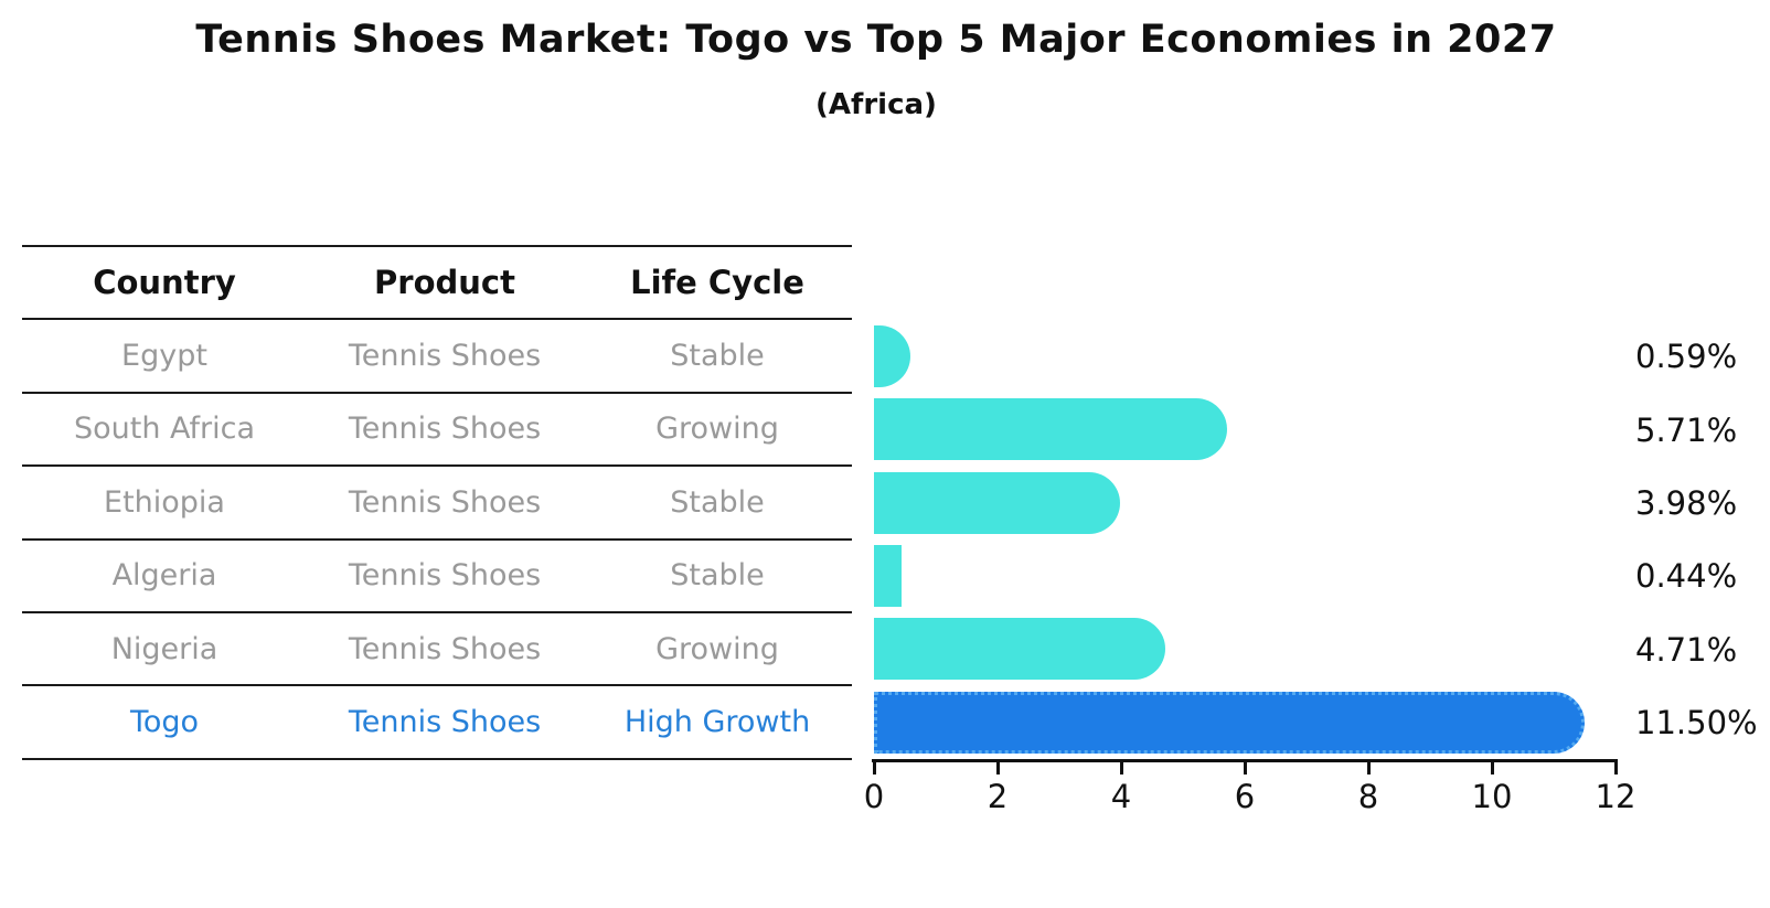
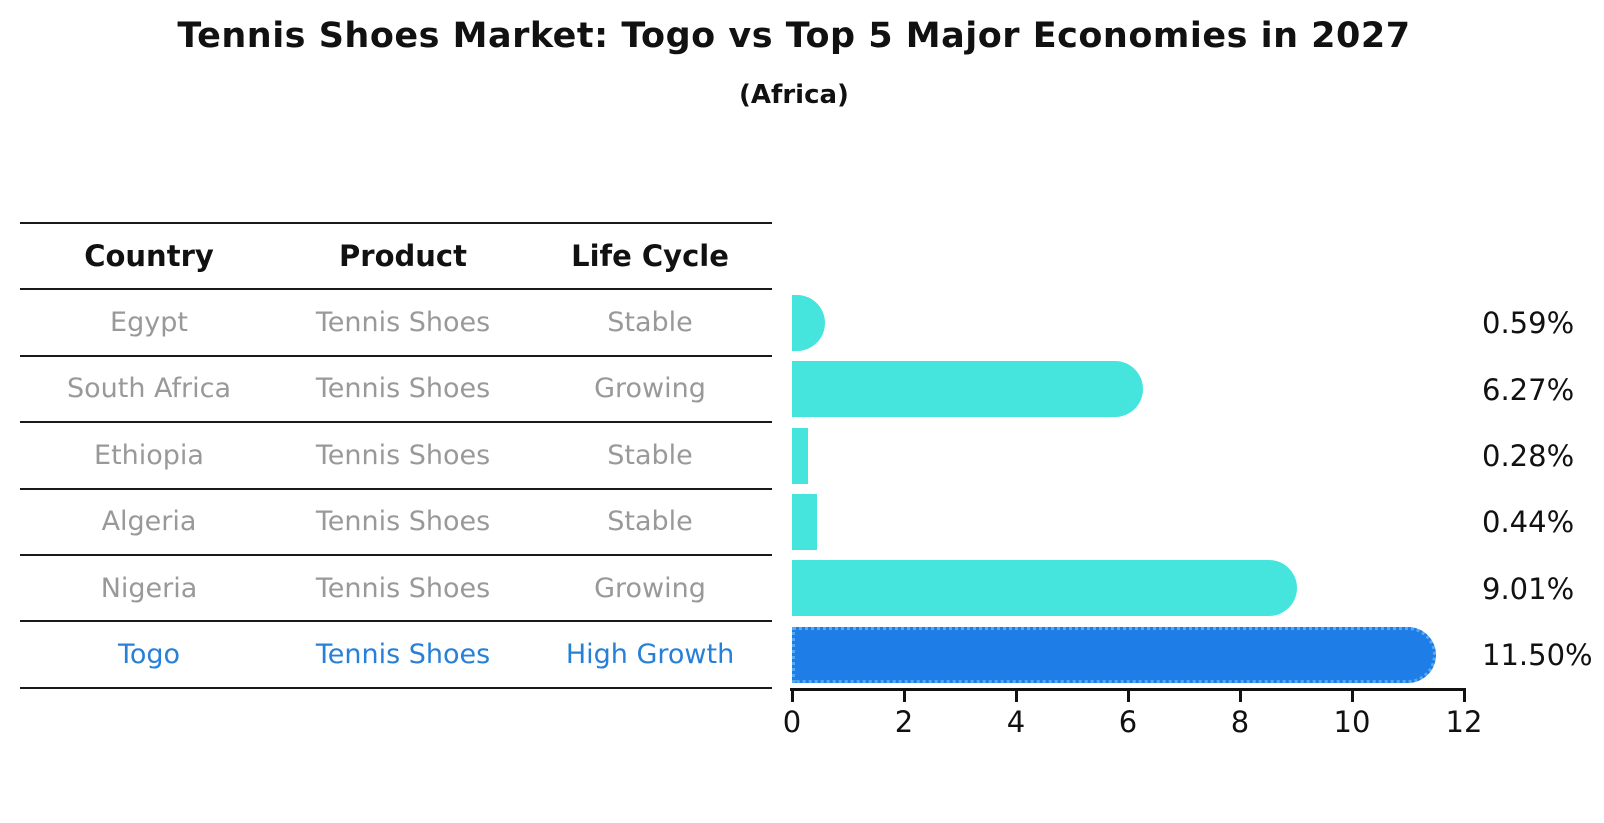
South Africa: 5.71% -> 6.27%
Ethiopia: 3.98% -> 0.28%
Nigeria: 4.71% -> 9.01%
